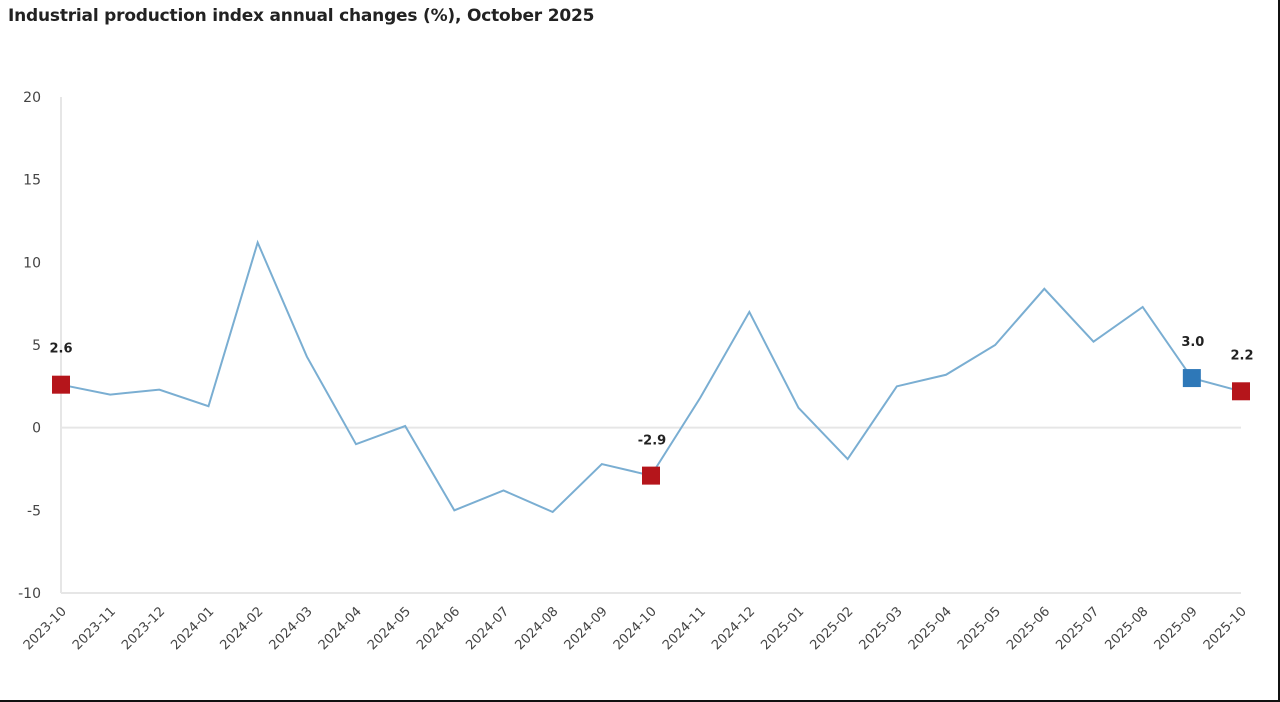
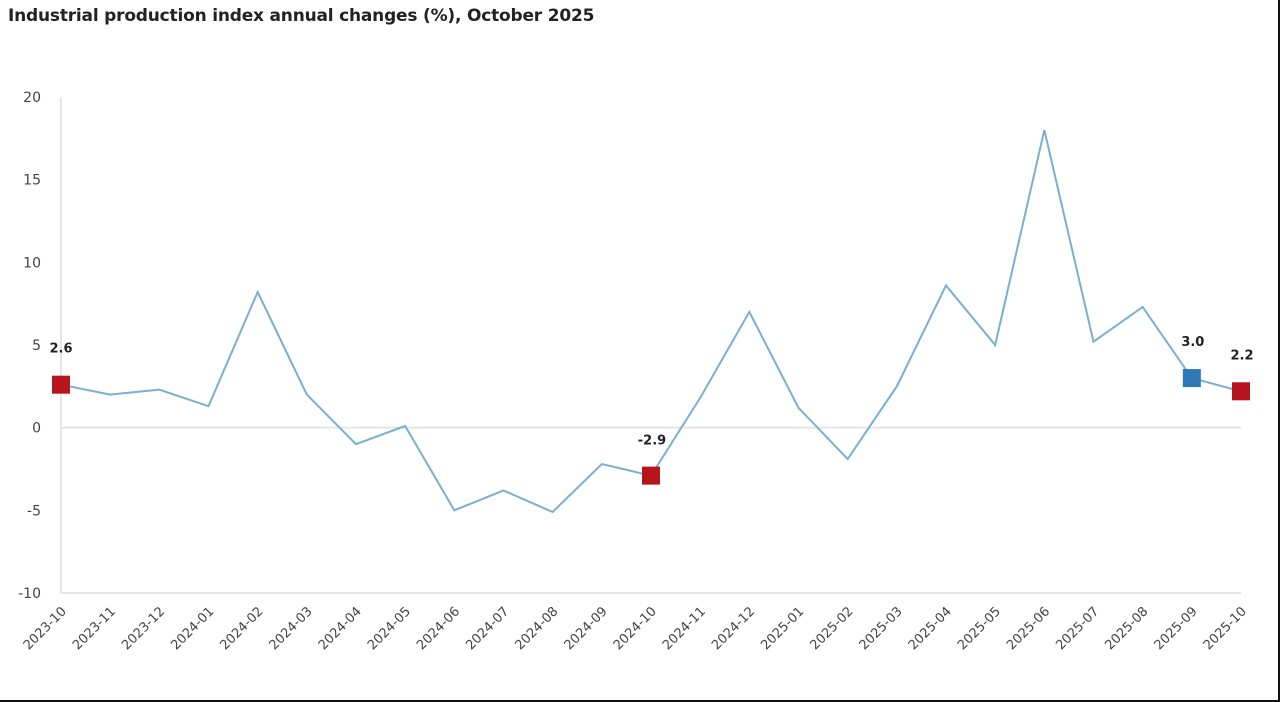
2024-02: 11.2 -> 8.2
2024-03: 4.3 -> 2.0
2025-04: 3.2 -> 8.6
2025-06: 8.4 -> 18.0
